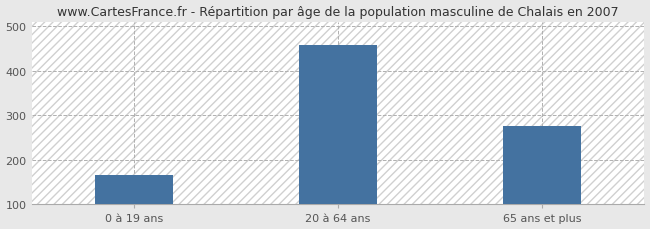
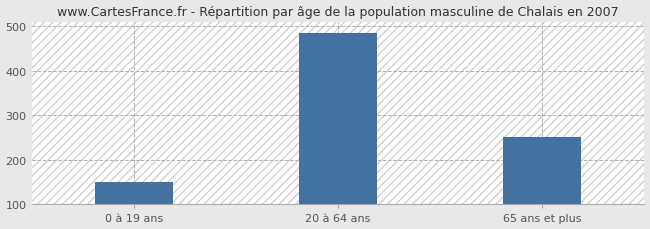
0 à 19 ans: 165 -> 150
20 à 64 ans: 458 -> 485
65 ans et plus: 275 -> 250
